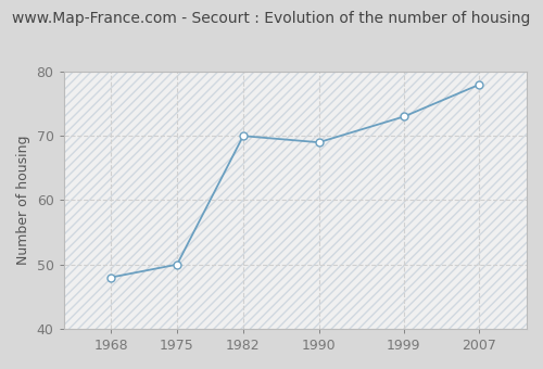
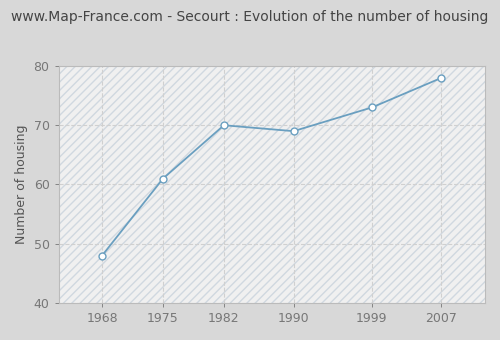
1975: 50 -> 61
